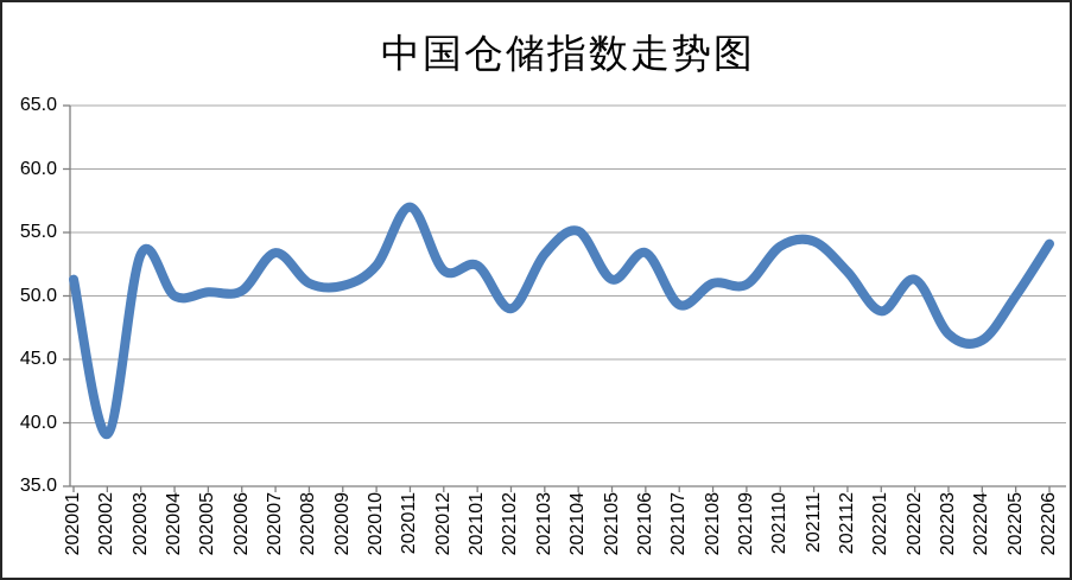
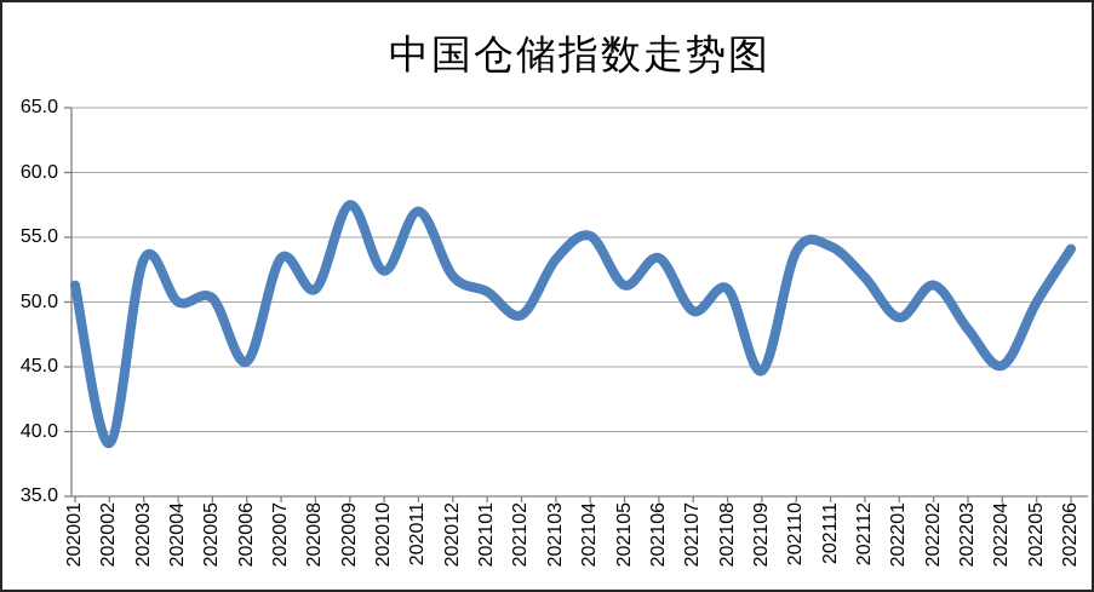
202006: 50.4 -> 45.4
202009: 50.8 -> 57.5
202101: 52.4 -> 50.8
202109: 50.9 -> 44.7
202203: 47.0 -> 47.9
202204: 46.5 -> 45.1
